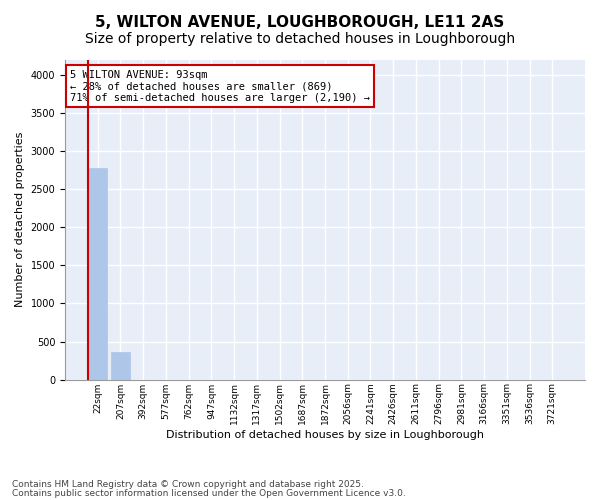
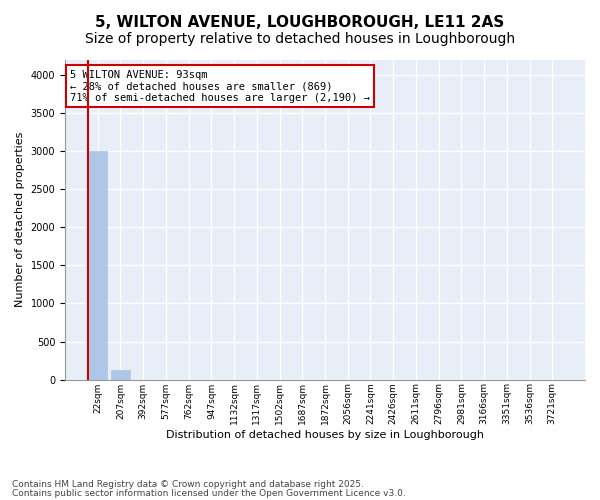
22sqm: 2780 -> 3000
207sqm: 360 -> 130
